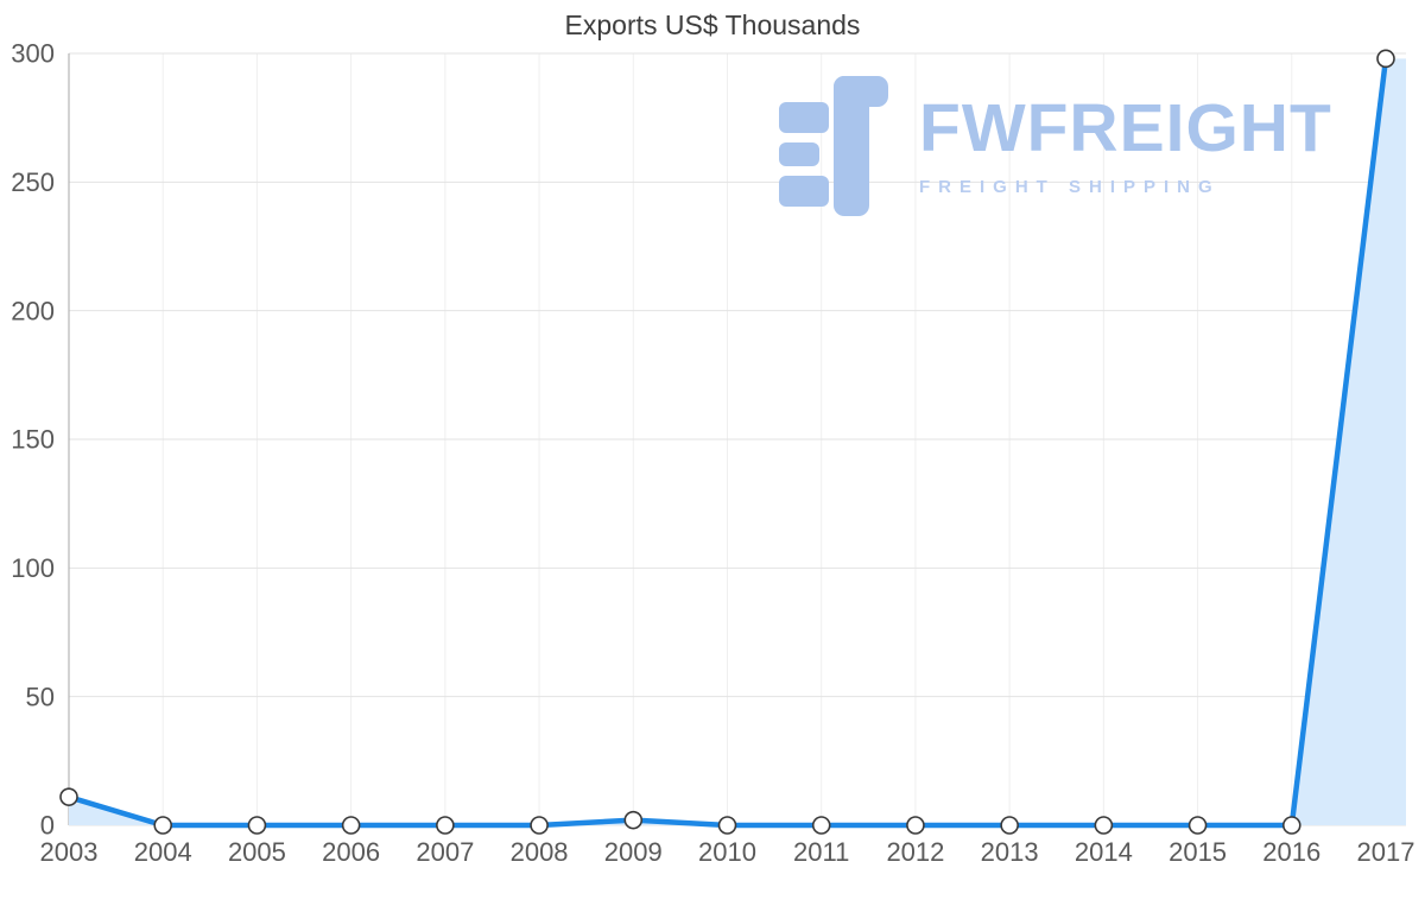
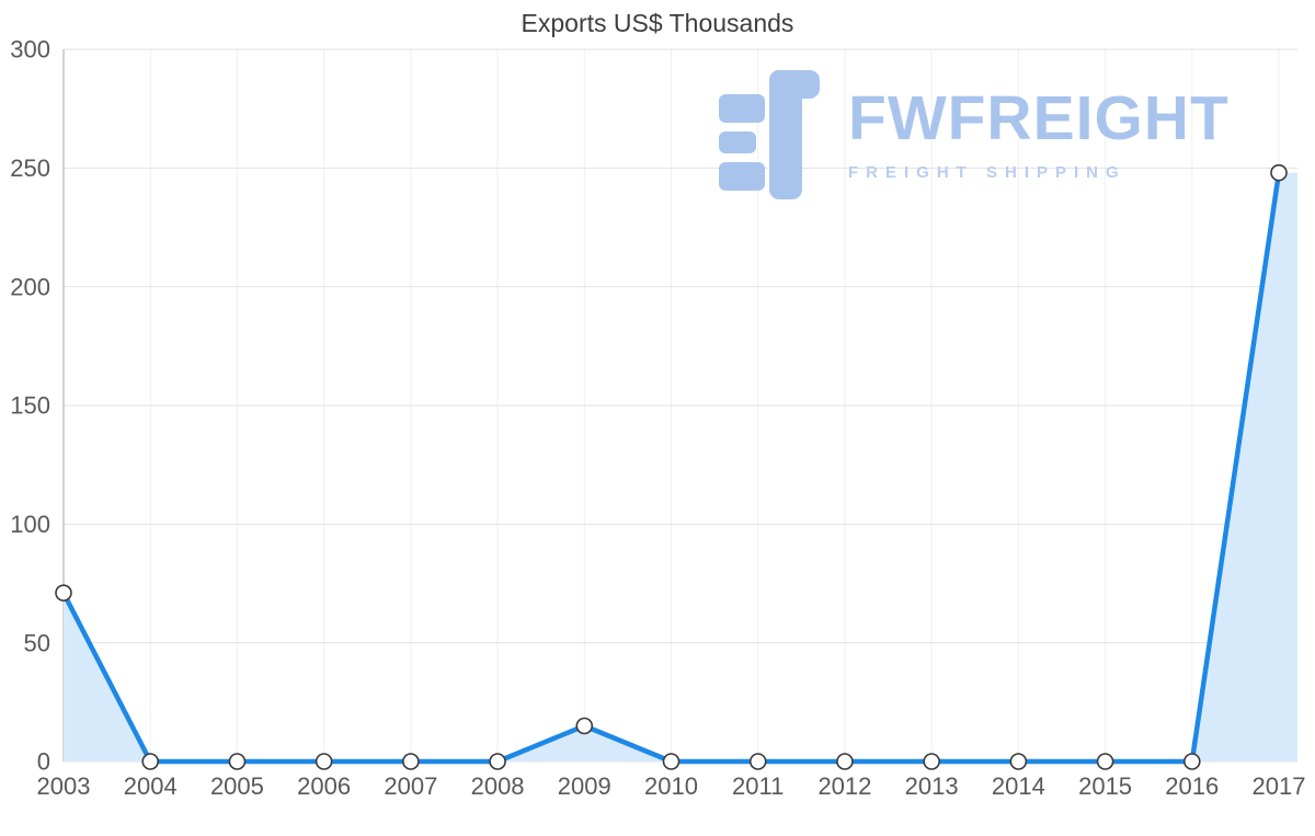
2003: 11 -> 71
2009: 2 -> 15
2017: 298 -> 248
